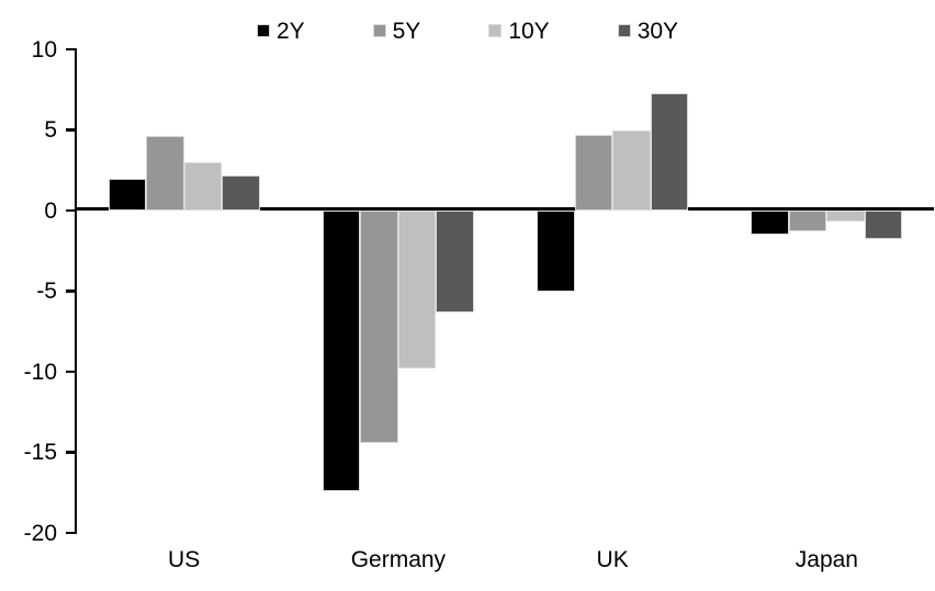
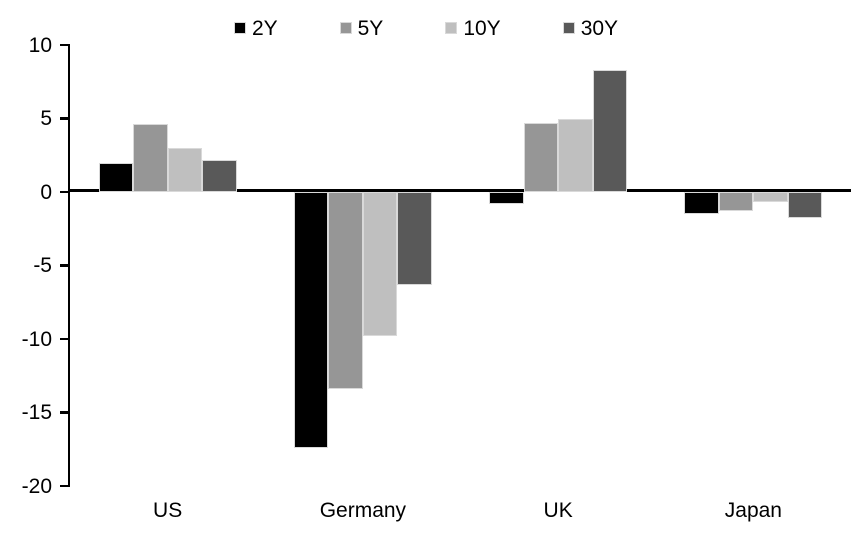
5Y/Germany: -14.4 -> -13.4
2Y/UK: -5.0 -> -0.8
30Y/UK: 7.3 -> 8.3
